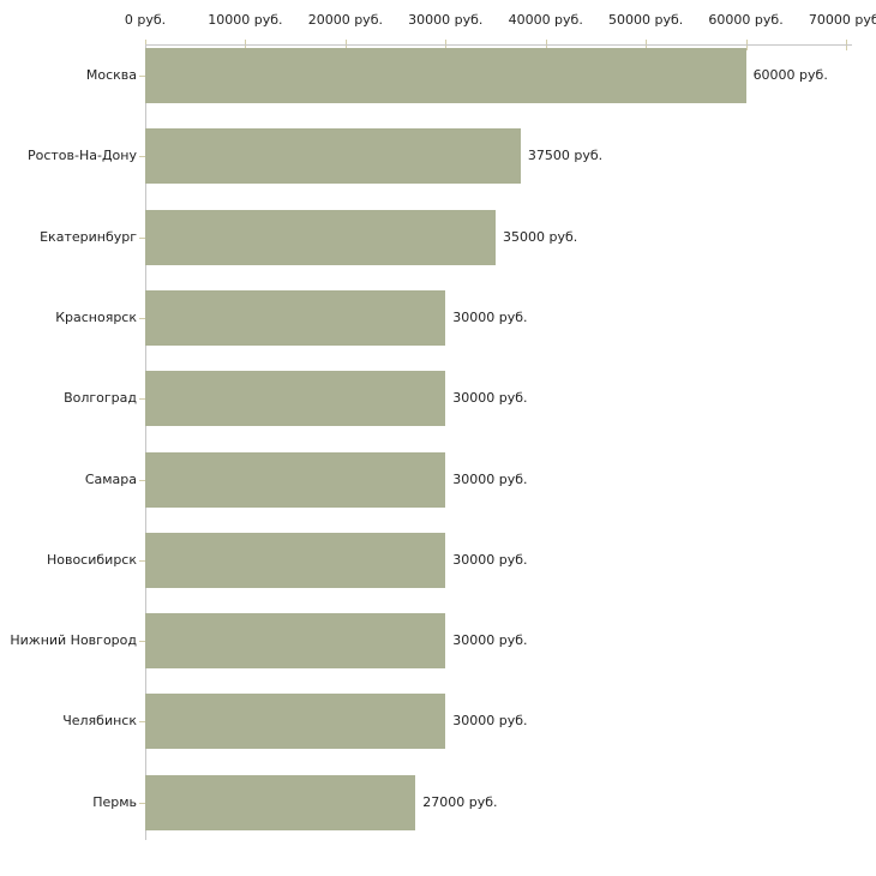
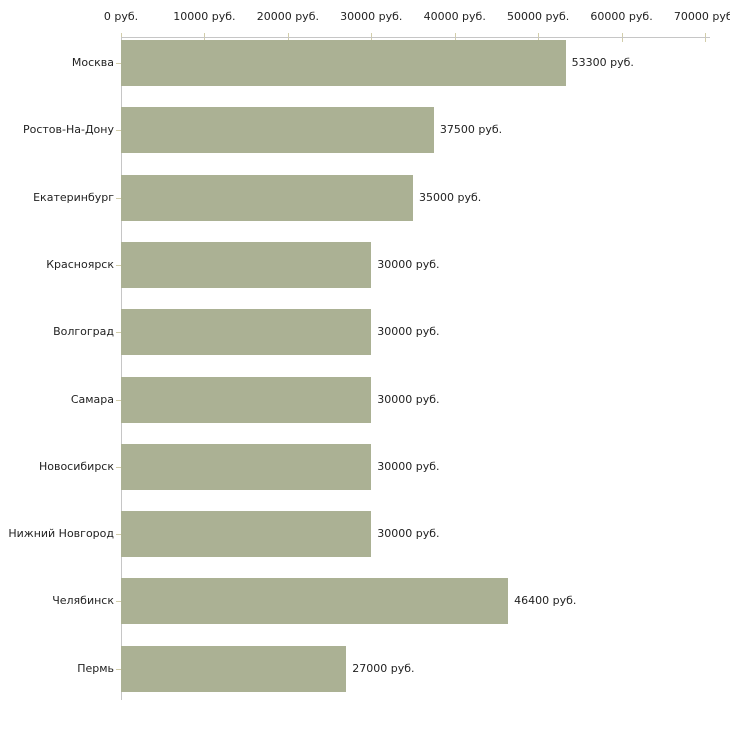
Москва: 60000 -> 53300
Челябинск: 30000 -> 46400
